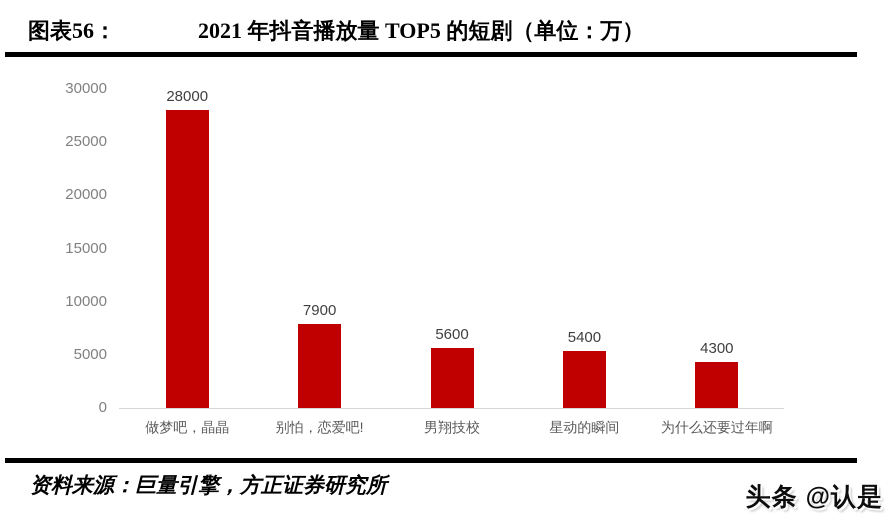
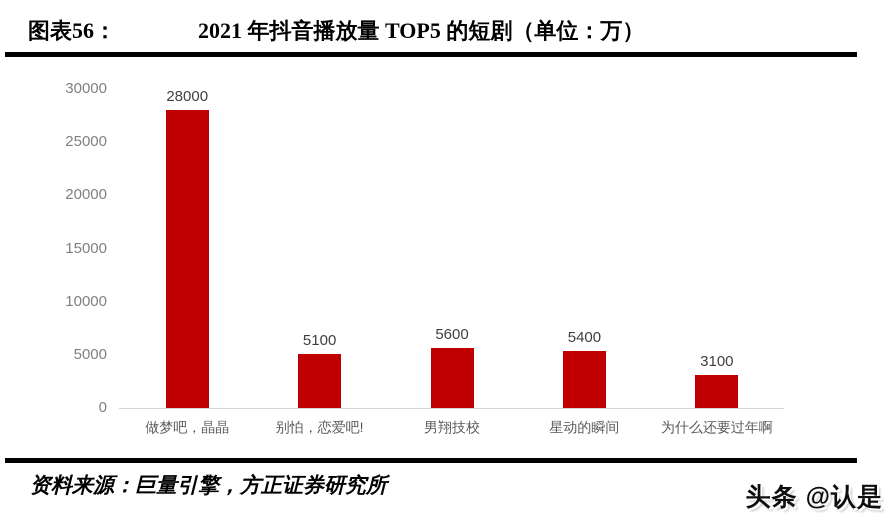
别怕，恋爱吧!: 7900 -> 5100
为什么还要过年啊: 4300 -> 3100
